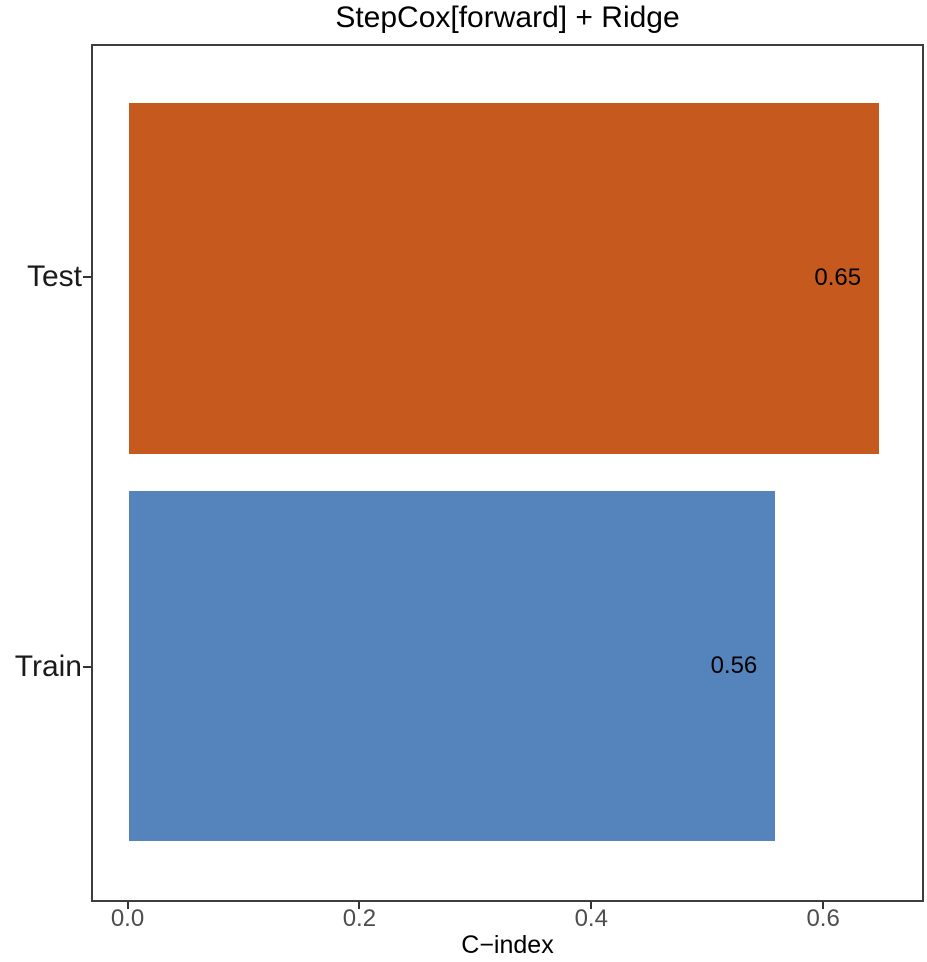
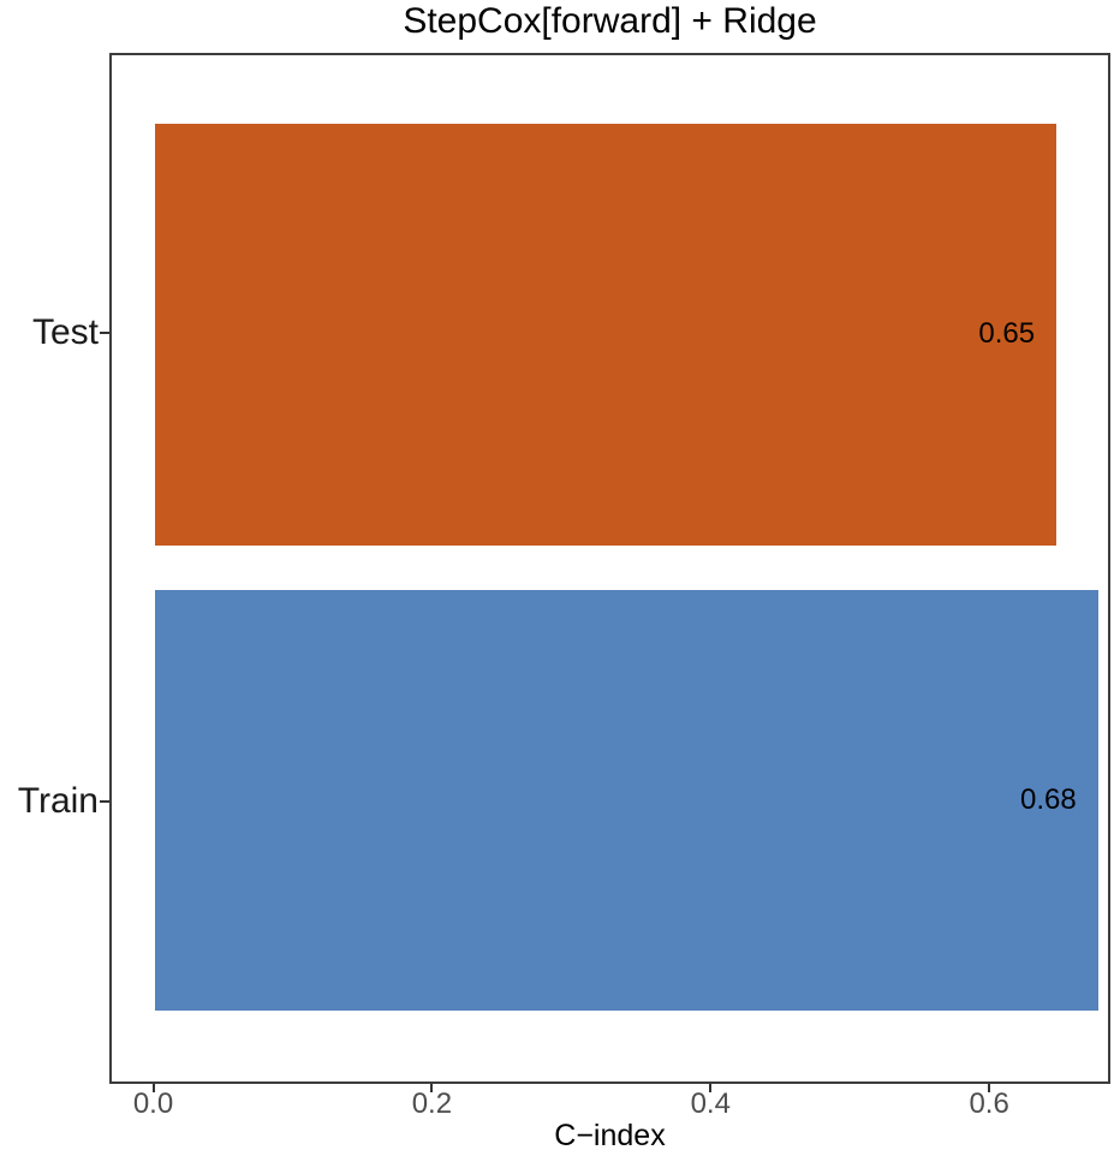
Train: 0.56 -> 0.68
